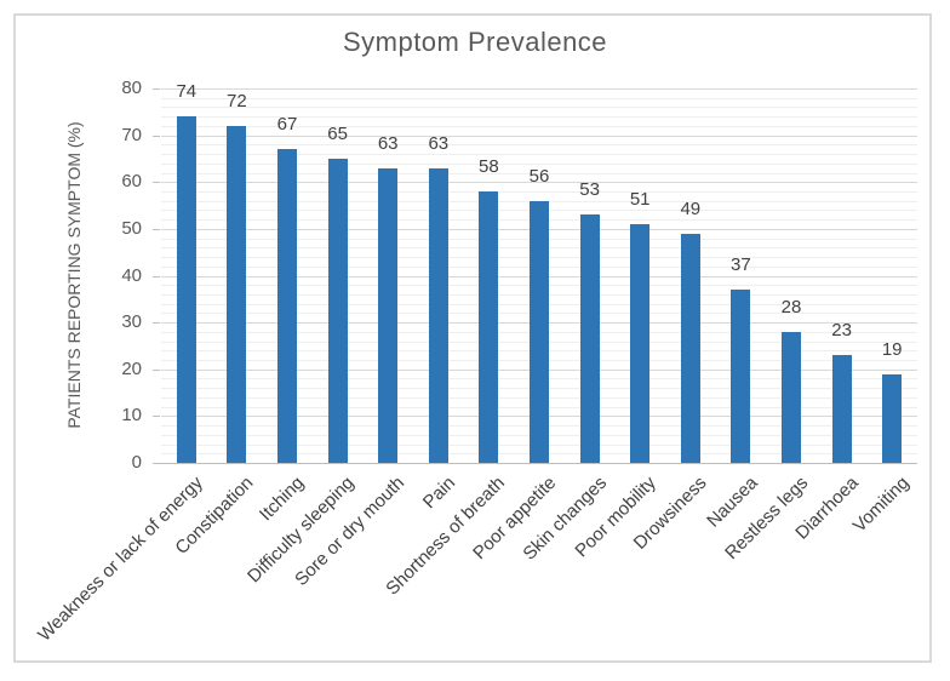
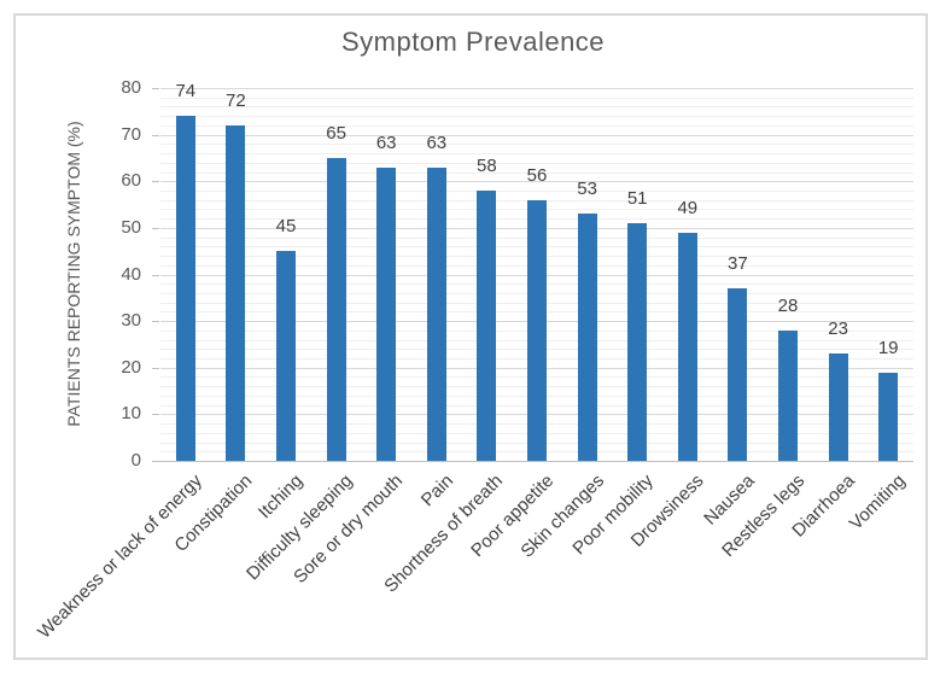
Itching: 67 -> 45
